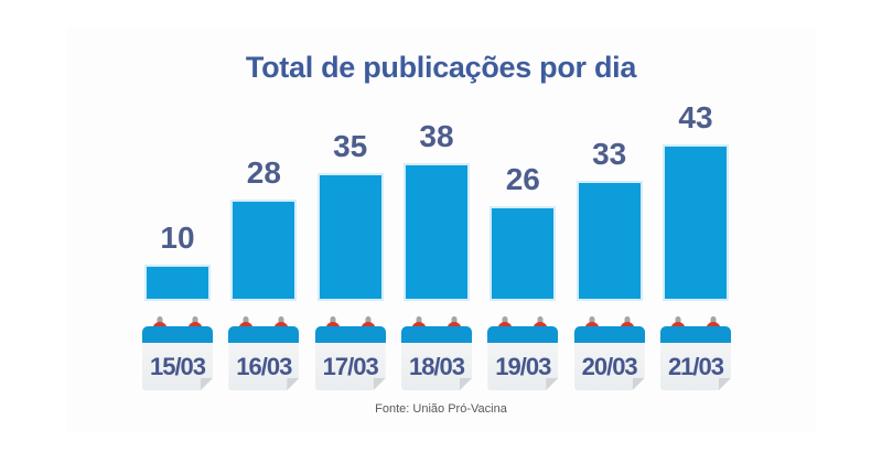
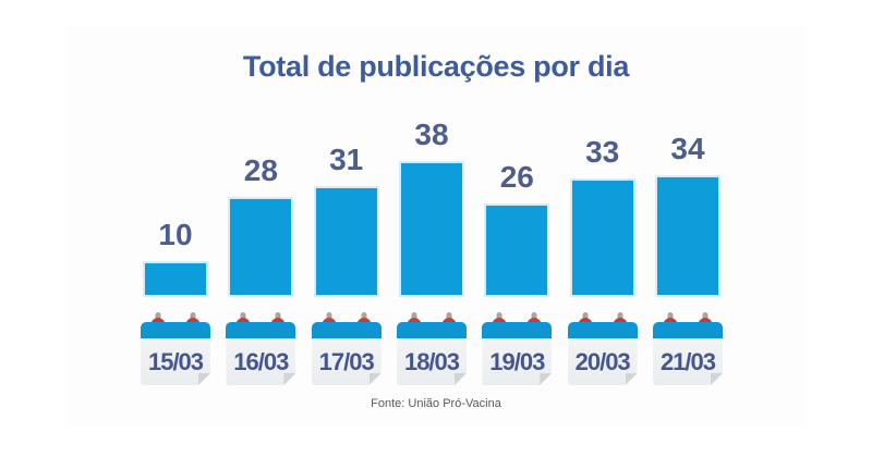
17/03: 35 -> 31
21/03: 43 -> 34
